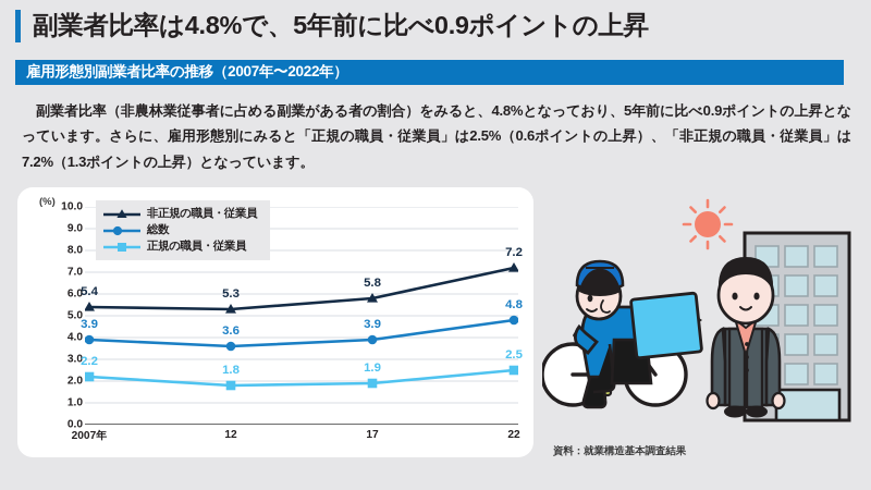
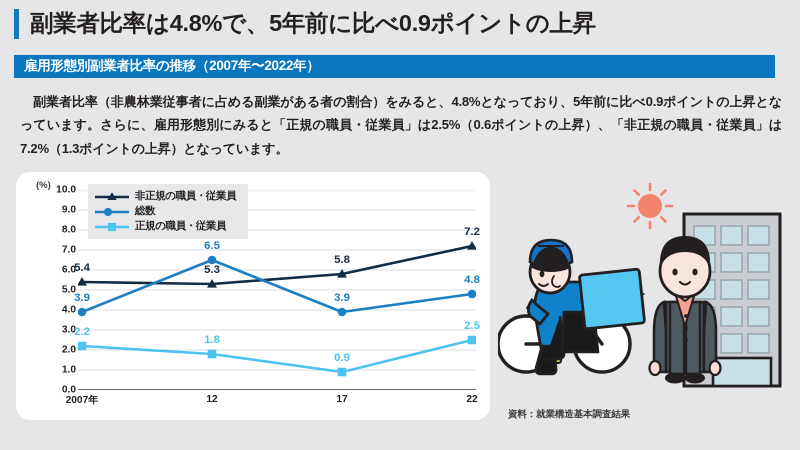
総数/12: 3.6 -> 6.5
正規の職員・従業員/17: 1.9 -> 0.9
